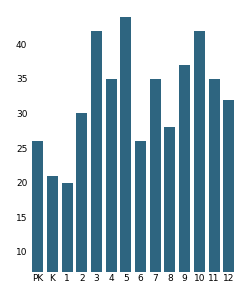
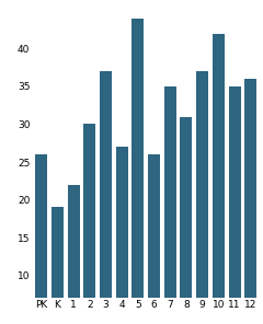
K: 21 -> 19
1: 20 -> 22
3: 42 -> 37
4: 35 -> 27
8: 28 -> 31
12: 32 -> 36
